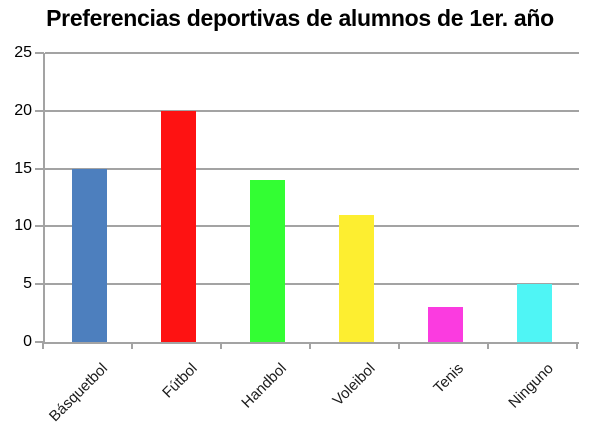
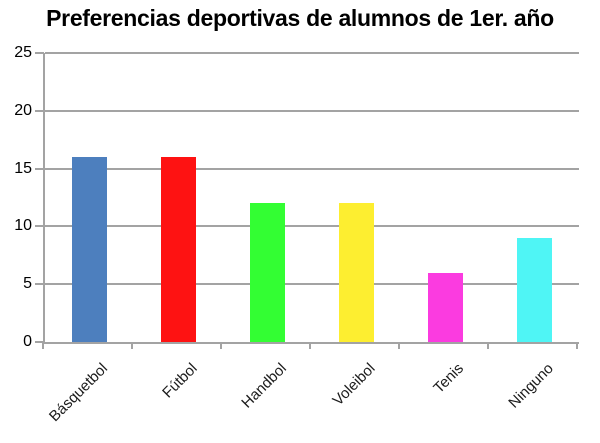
Básquetbol: 15 -> 16
Fútbol: 20 -> 16
Handbol: 14 -> 12
Voleibol: 11 -> 12
Tenis: 3 -> 6
Ninguno: 5 -> 9
